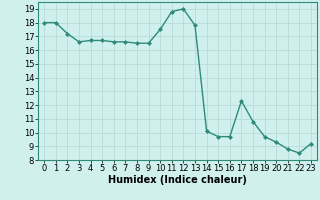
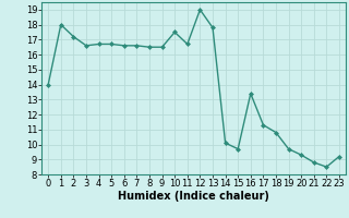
0: 18.0 -> 14.0
11: 18.8 -> 16.7
16: 9.7 -> 13.4
17: 12.3 -> 11.3
